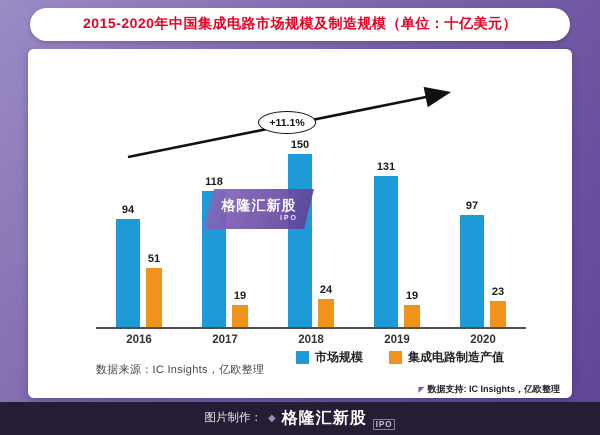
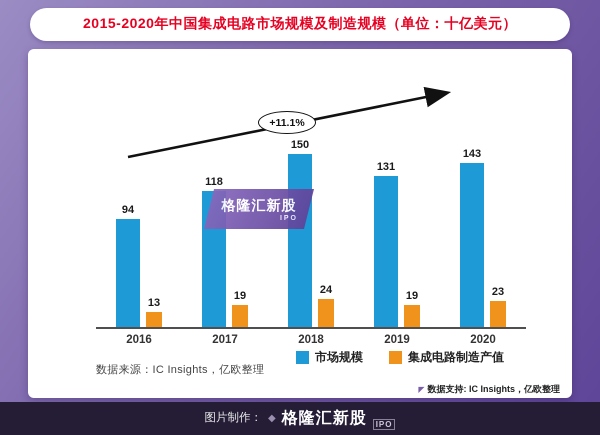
集成电路制造产值/2016: 51 -> 13
市场规模/2020: 97 -> 143
